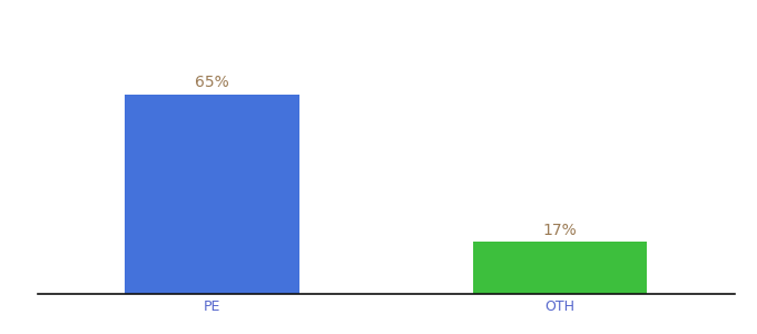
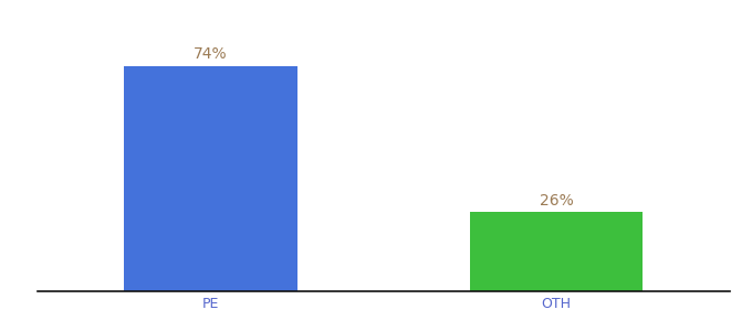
PE: 65% -> 74%
OTH: 17% -> 26%
